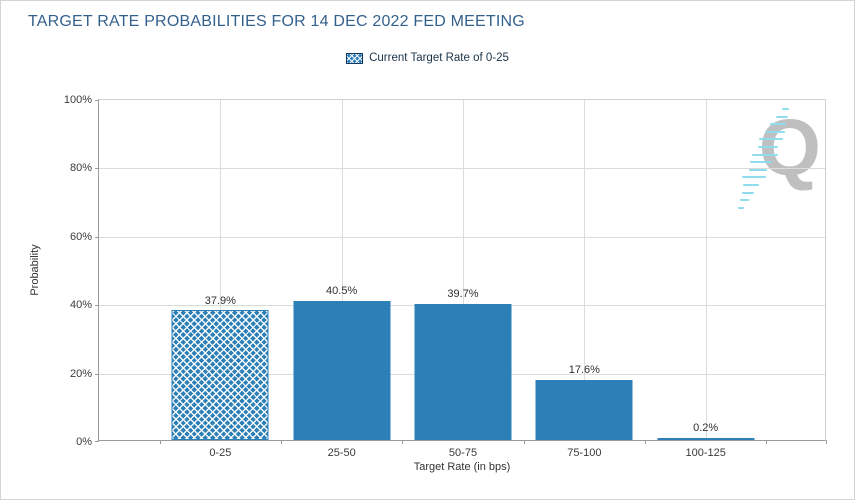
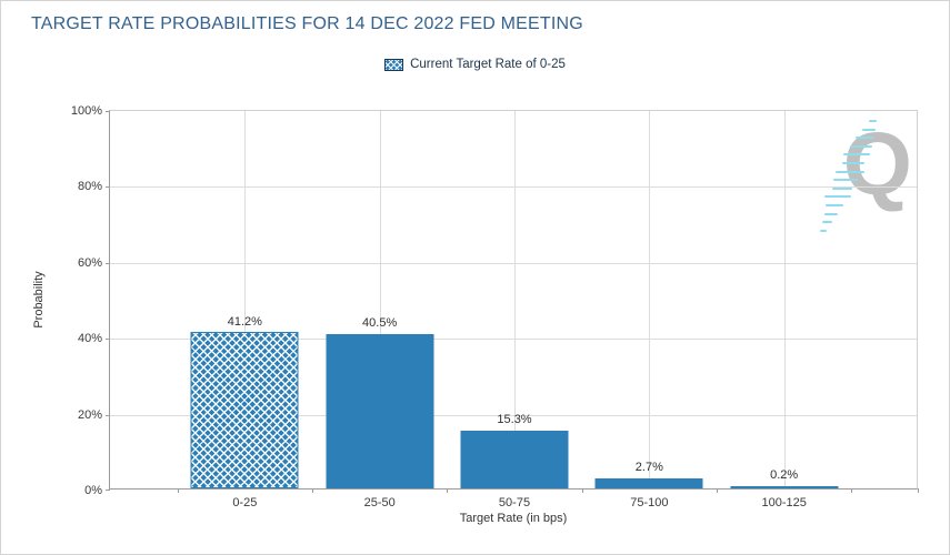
0-25: 37.9% -> 41.2%
50-75: 39.7% -> 15.3%
75-100: 17.6% -> 2.7%
